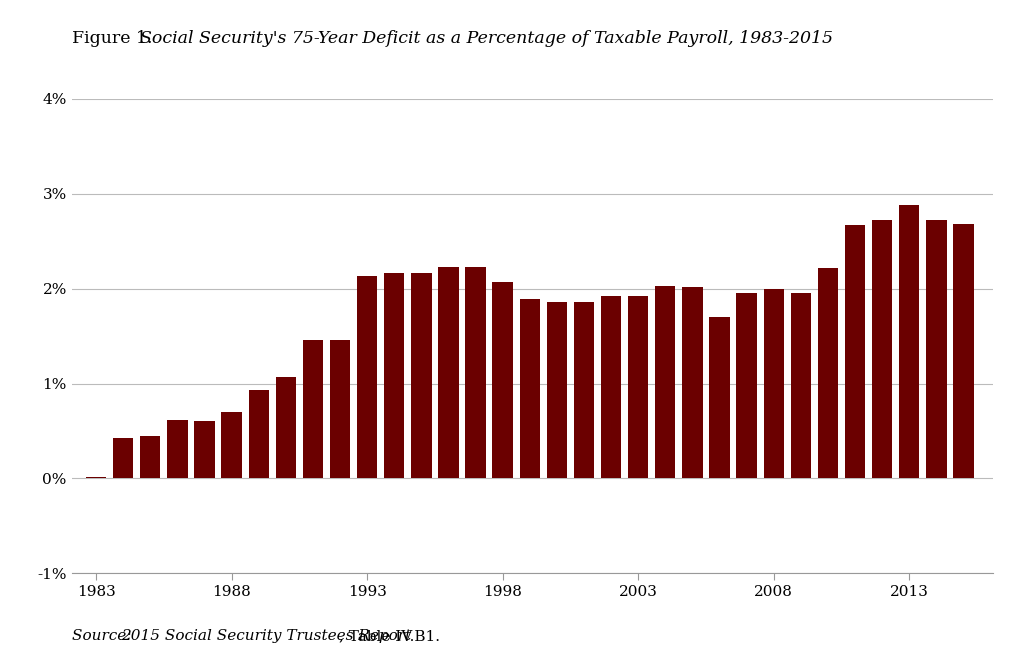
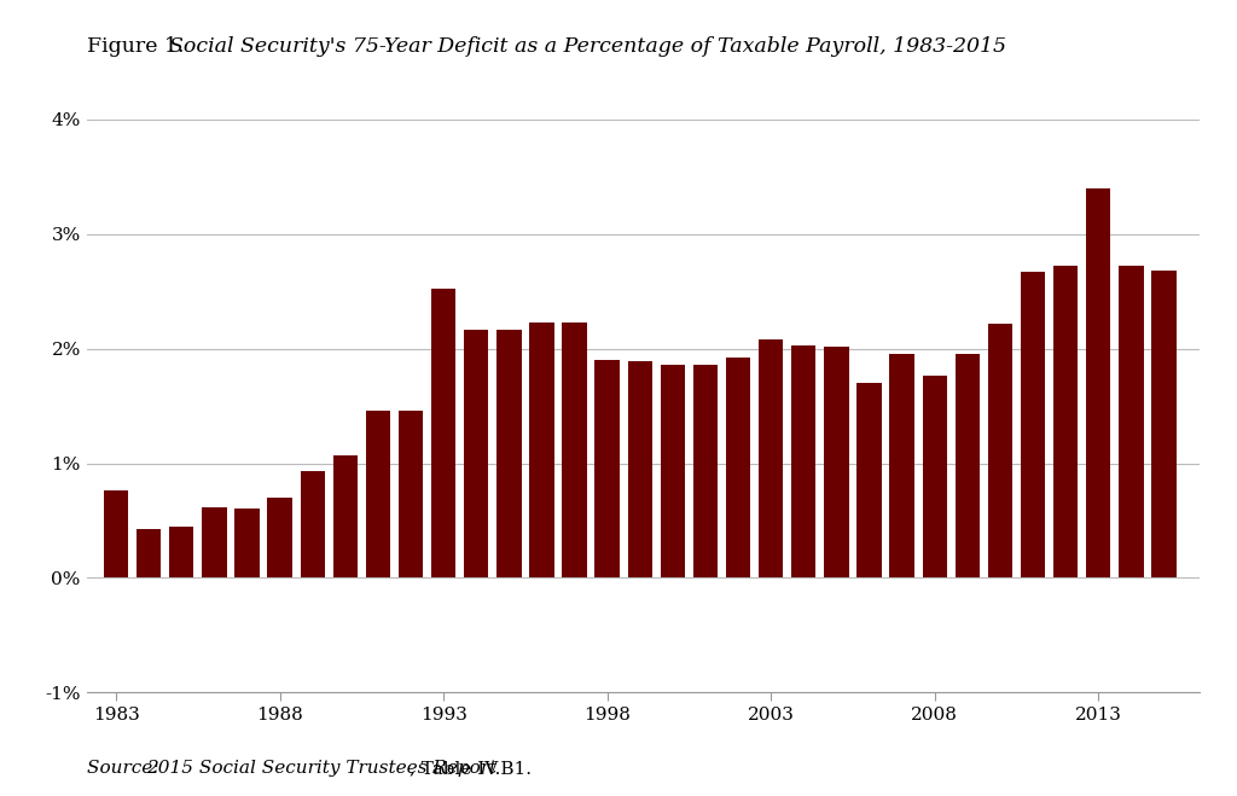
1983: 0.02% -> 0.76%
1993: 2.13% -> 2.52%
1998: 2.07% -> 1.90%
2003: 1.92% -> 2.08%
2008: 2.00% -> 1.76%
2013: 2.88% -> 3.40%
